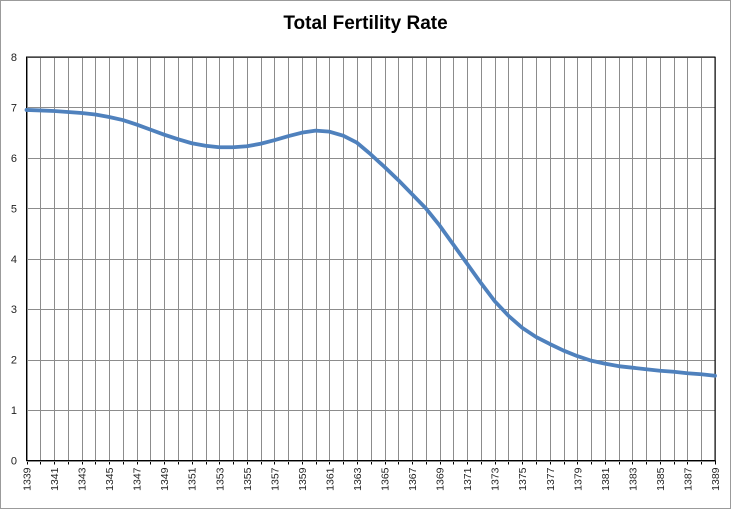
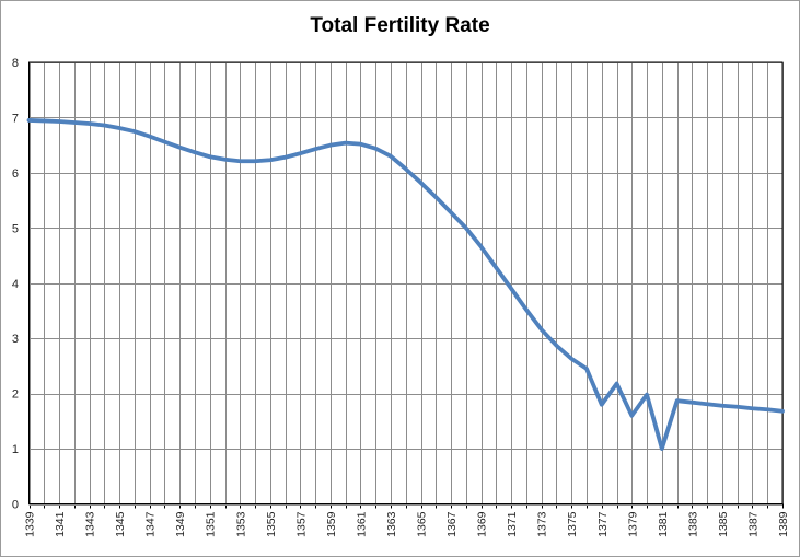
1377: 2.3 -> 1.8
1379: 2.1 -> 1.6
1381: 1.9 -> 1.0
